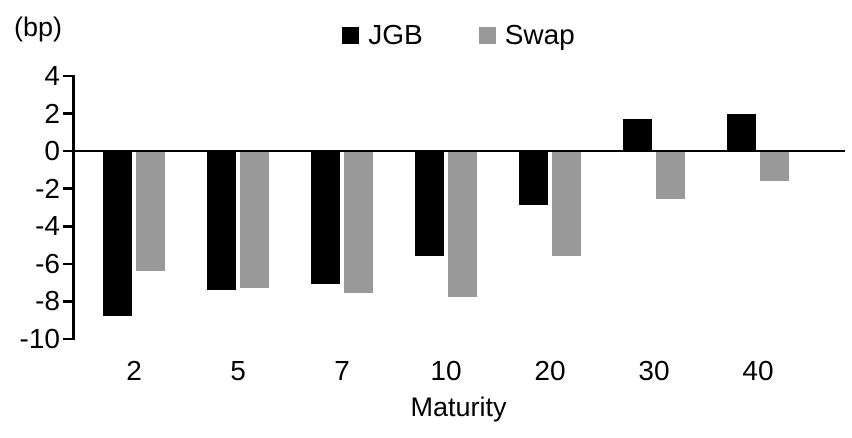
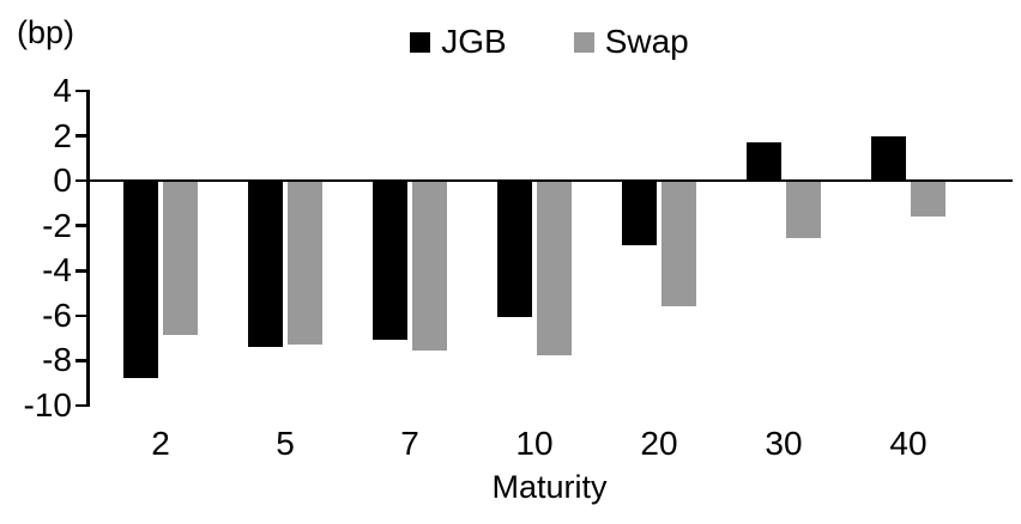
Swap/2: -6.3 -> -6.8
JGB/10: -5.5 -> -6.0
